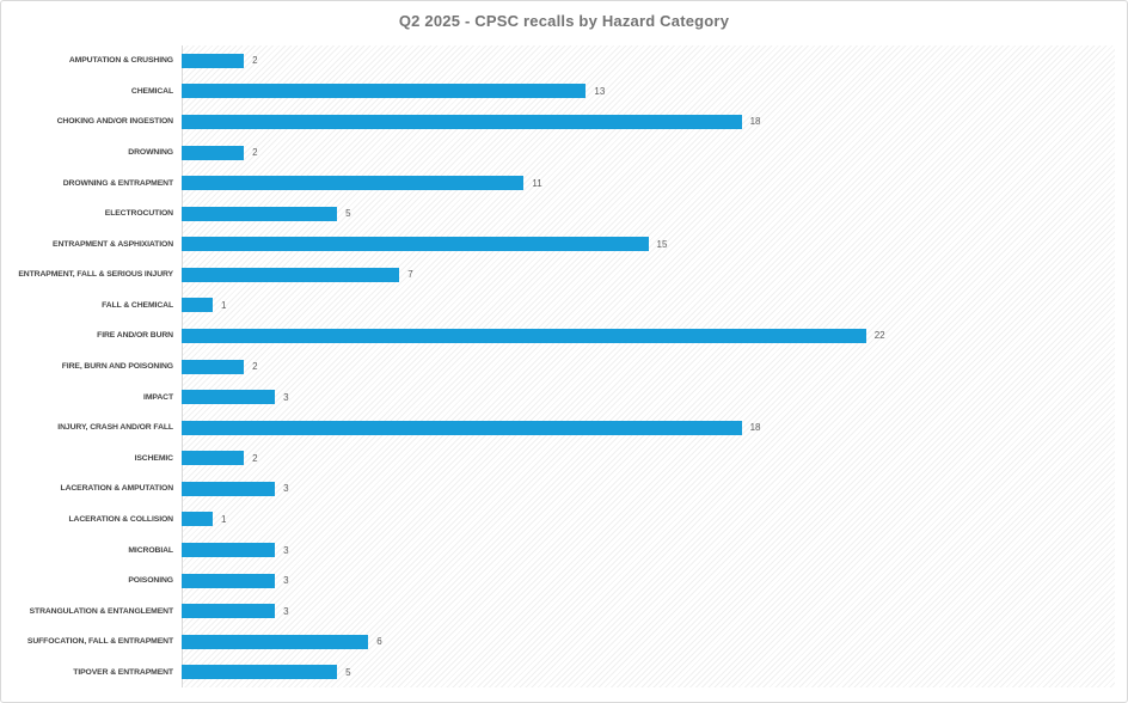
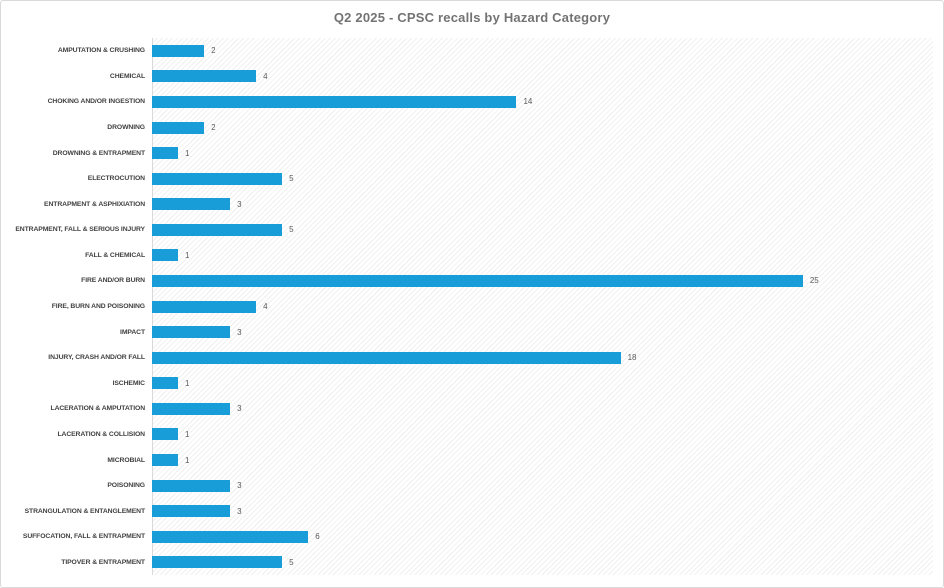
CHEMICAL: 13 -> 4
CHOKING AND/OR INGESTION: 18 -> 14
DROWNING & ENTRAPMENT: 11 -> 1
ENTRAPMENT & ASPHIXIATION: 15 -> 3
ENTRAPMENT, FALL & SERIOUS INJURY: 7 -> 5
FIRE AND/OR BURN: 22 -> 25
FIRE, BURN AND POISONING: 2 -> 4
ISCHEMIC: 2 -> 1
MICROBIAL: 3 -> 1
